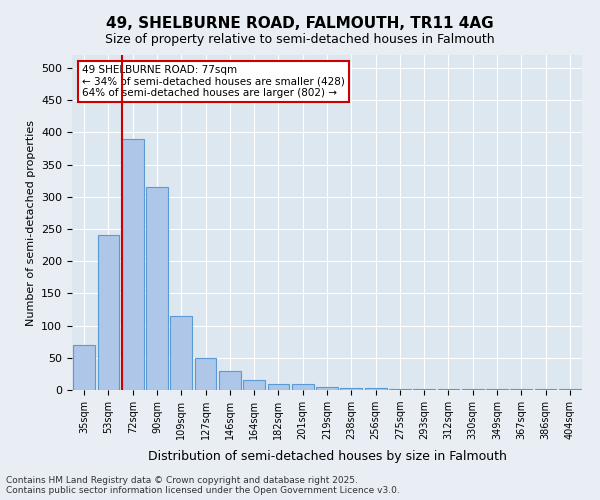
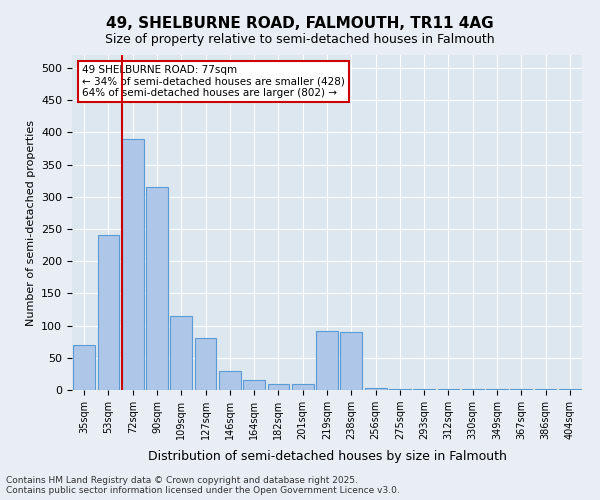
127sqm: 50 -> 80
219sqm: 5 -> 92
238sqm: 3 -> 90
